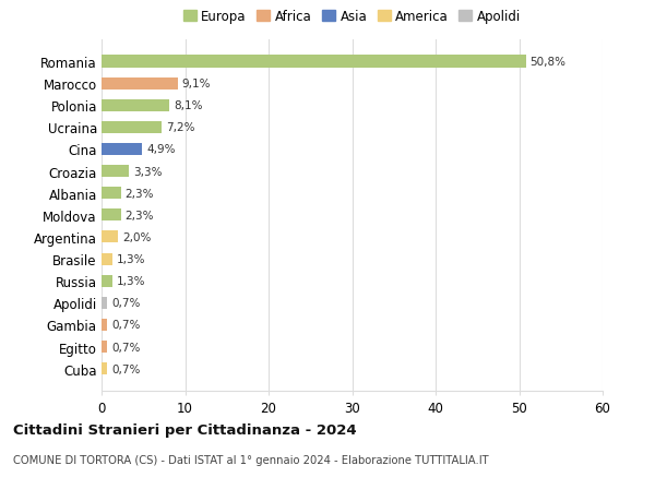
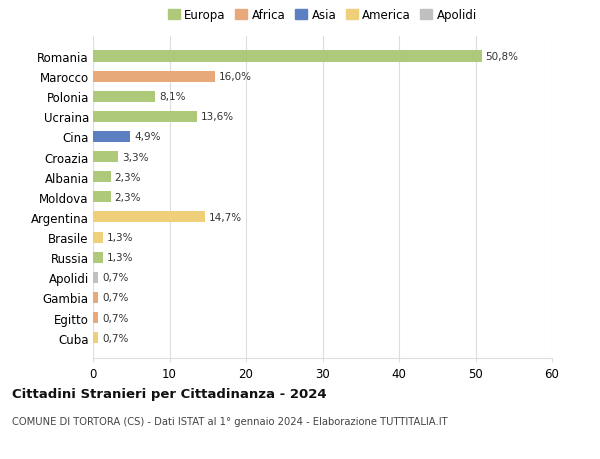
Marocco: 9,1% -> 16,0%
Ucraina: 7,2% -> 13,6%
Argentina: 2,0% -> 14,7%
